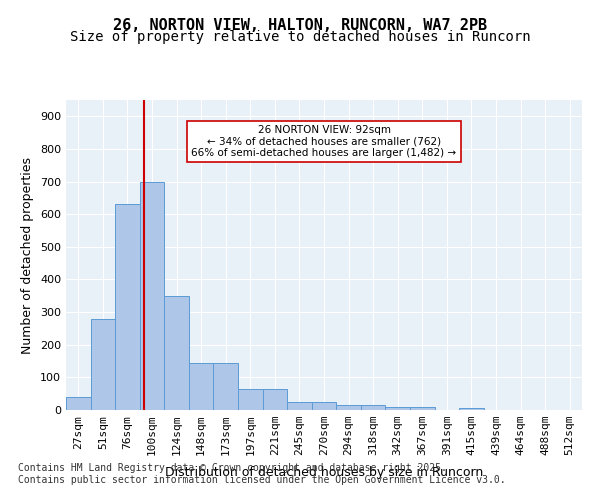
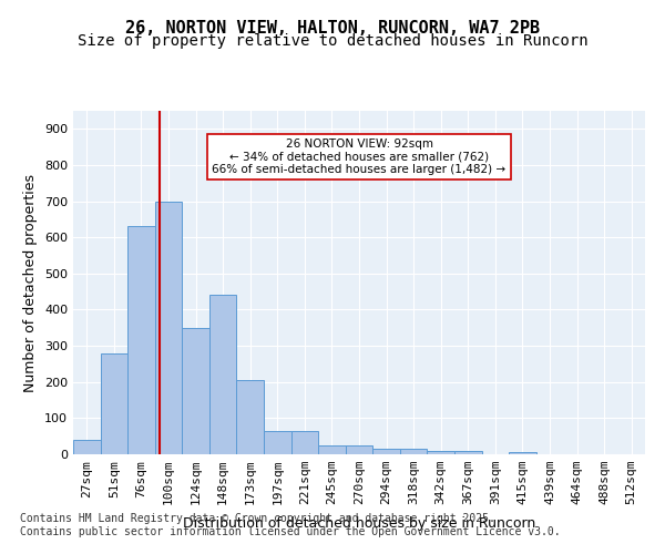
148sqm: 145 -> 440
173sqm: 145 -> 205
